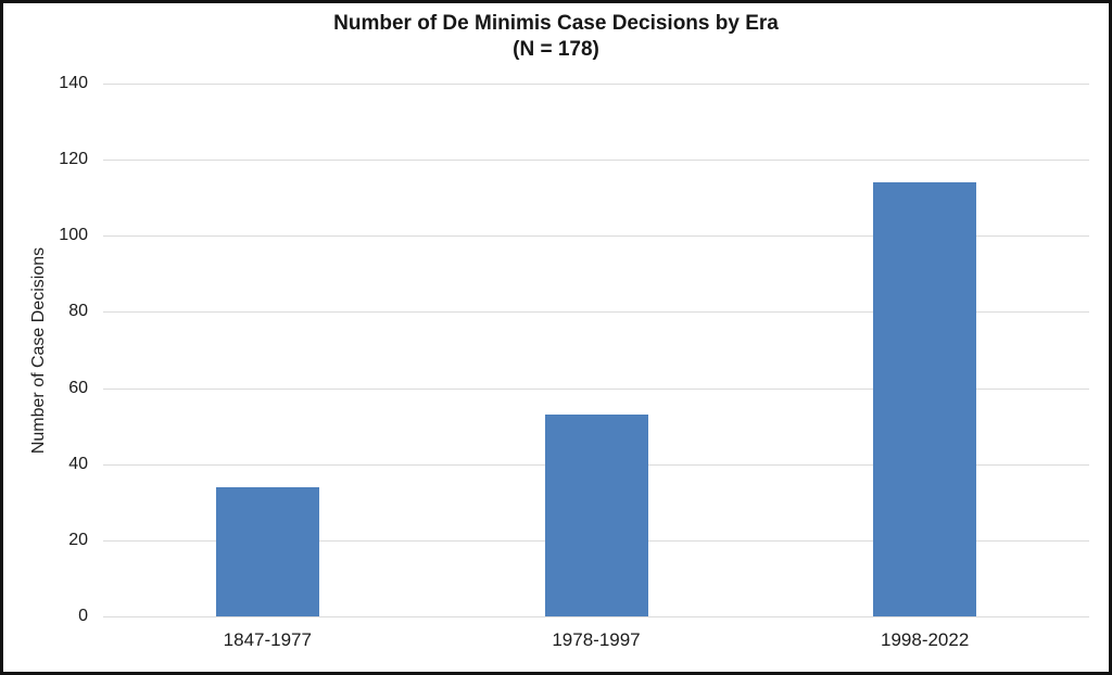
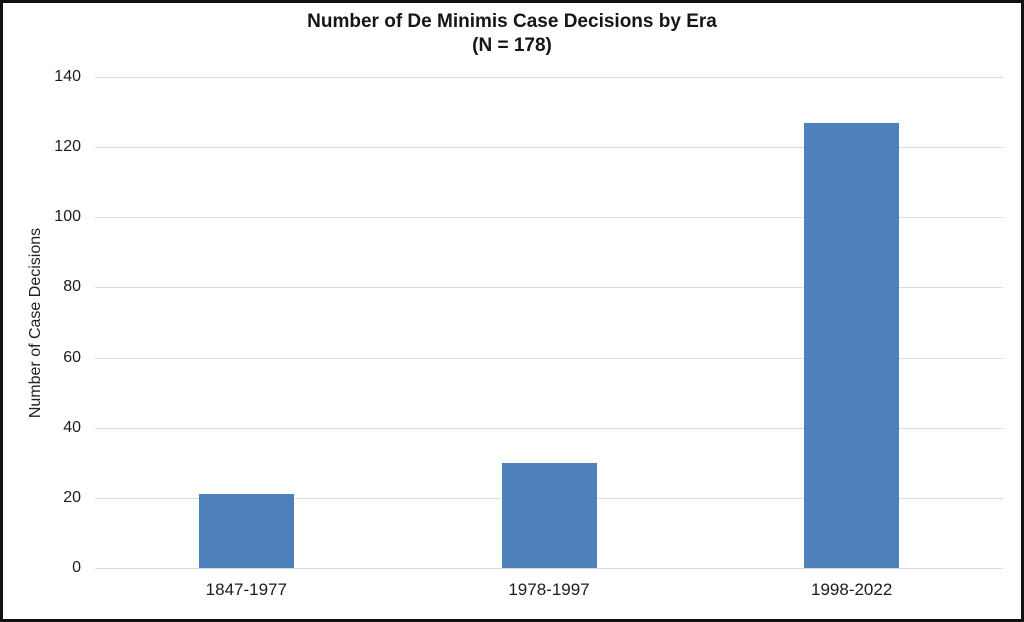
1847-1977: 34 -> 21
1978-1997: 53 -> 30
1998-2022: 114 -> 127
